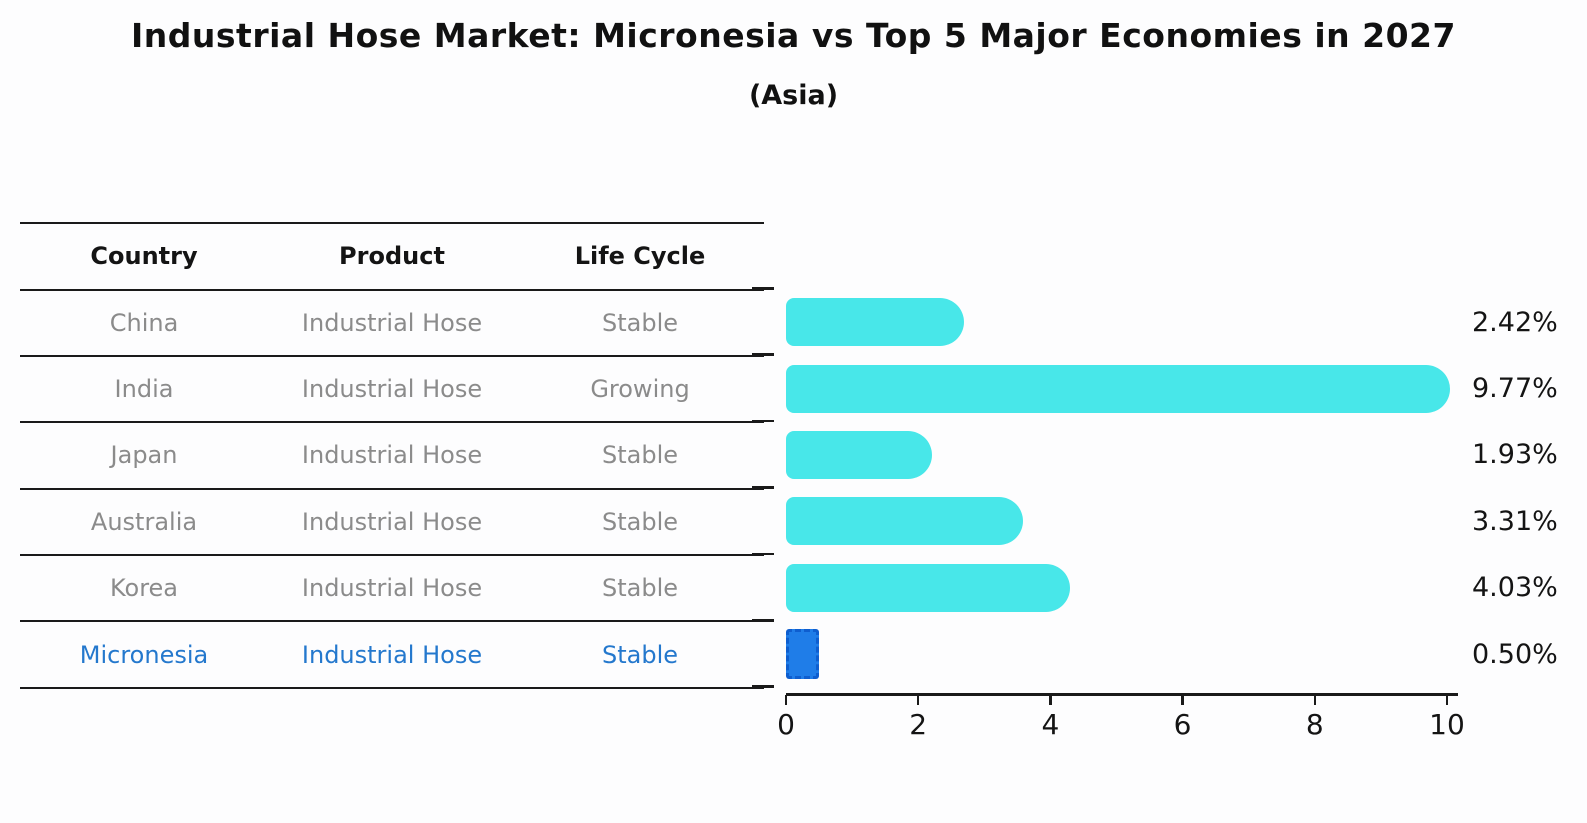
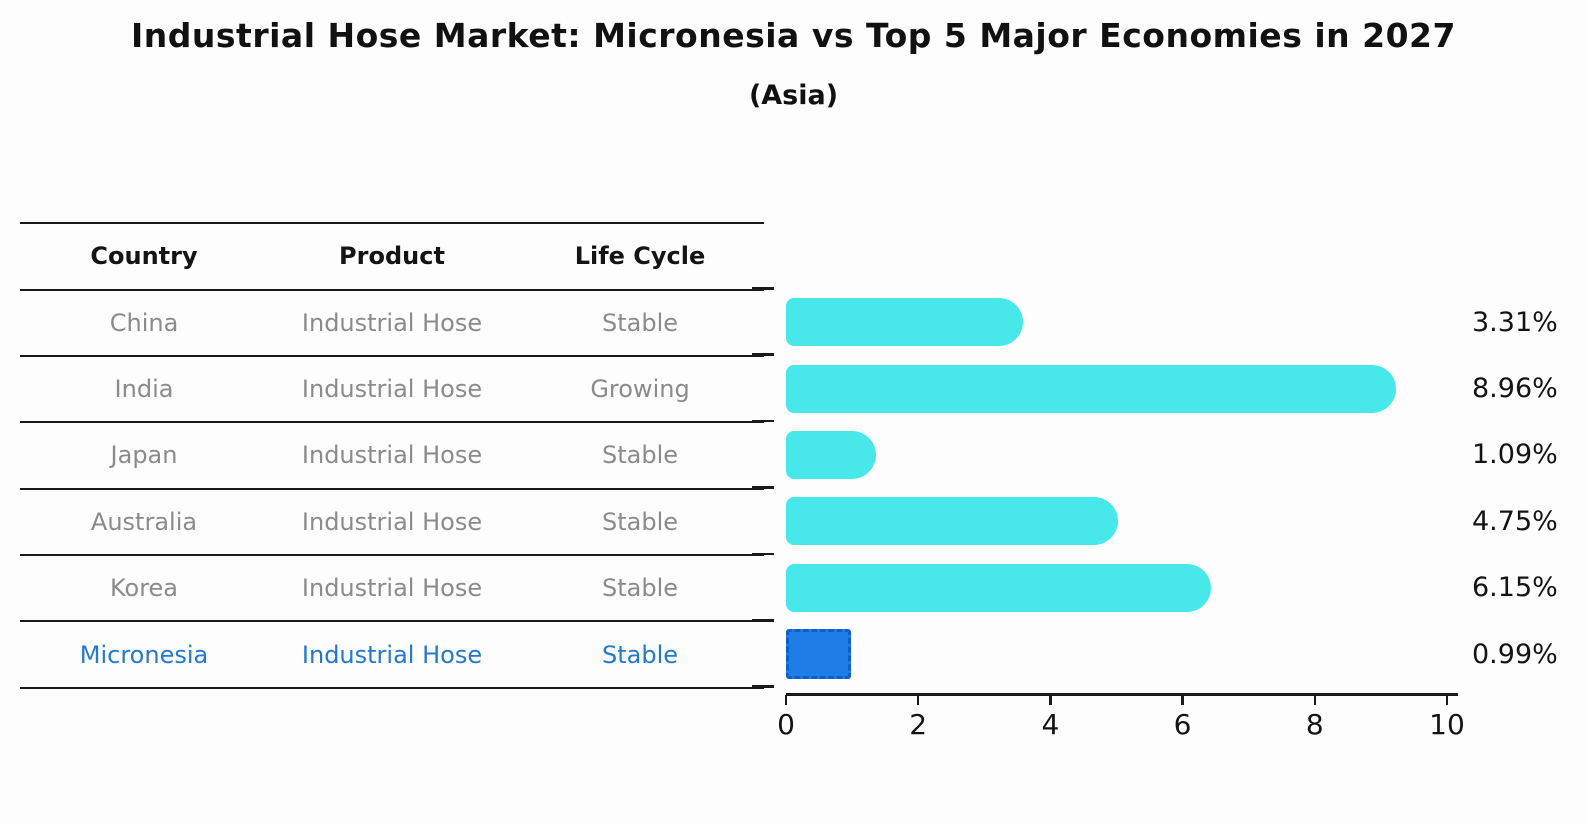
China: 2.42% -> 3.31%
India: 9.77% -> 8.96%
Japan: 1.93% -> 1.09%
Australia: 3.31% -> 4.75%
Korea: 4.03% -> 6.15%
Micronesia: 0.50% -> 0.99%
